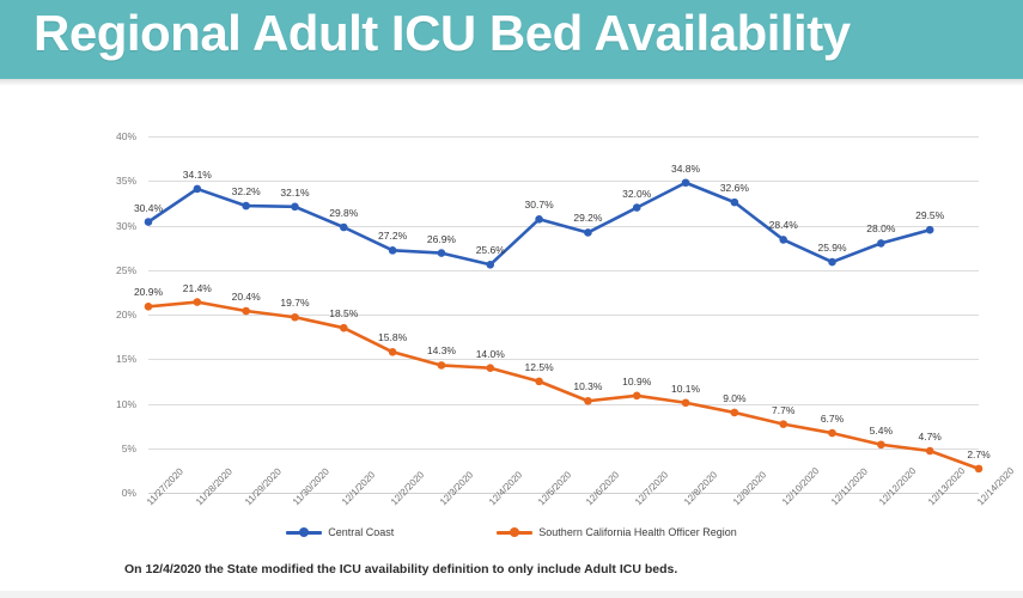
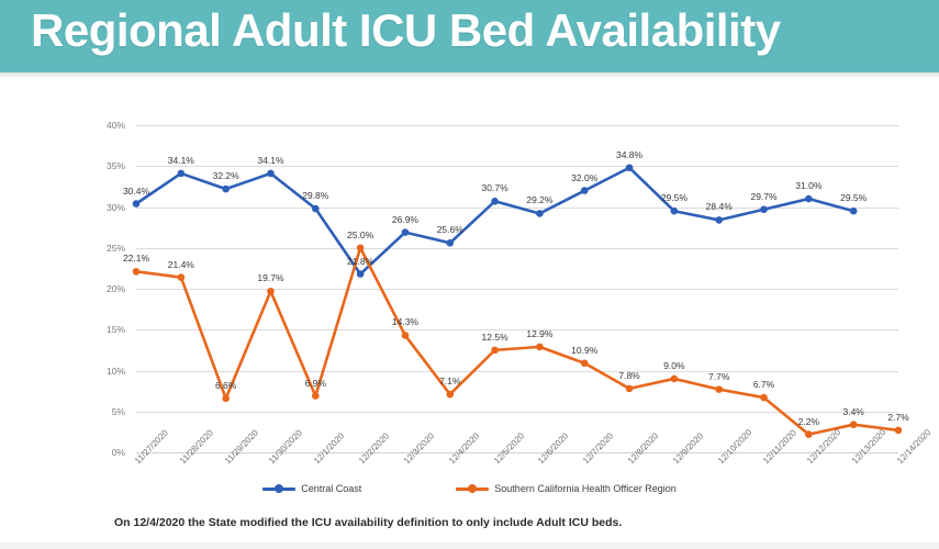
Southern California Health Officer Region/11/27/2020: 20.9% -> 22.1%
Southern California Health Officer Region/11/29/2020: 20.4% -> 6.6%
Central Coast/11/30/2020: 32.1% -> 34.1%
Southern California Health Officer Region/12/1/2020: 18.5% -> 6.9%
Central Coast/12/2/2020: 27.2% -> 21.8%
Southern California Health Officer Region/12/2/2020: 15.8% -> 25.0%
Southern California Health Officer Region/12/4/2020: 14.0% -> 7.1%
Southern California Health Officer Region/12/6/2020: 10.3% -> 12.9%
Southern California Health Officer Region/12/8/2020: 10.1% -> 7.8%
Central Coast/12/9/2020: 32.6% -> 29.5%
Central Coast/12/11/2020: 25.9% -> 29.7%
Central Coast/12/12/2020: 28.0% -> 31.0%
Southern California Health Officer Region/12/12/2020: 5.4% -> 2.2%
Southern California Health Officer Region/12/13/2020: 4.7% -> 3.4%
